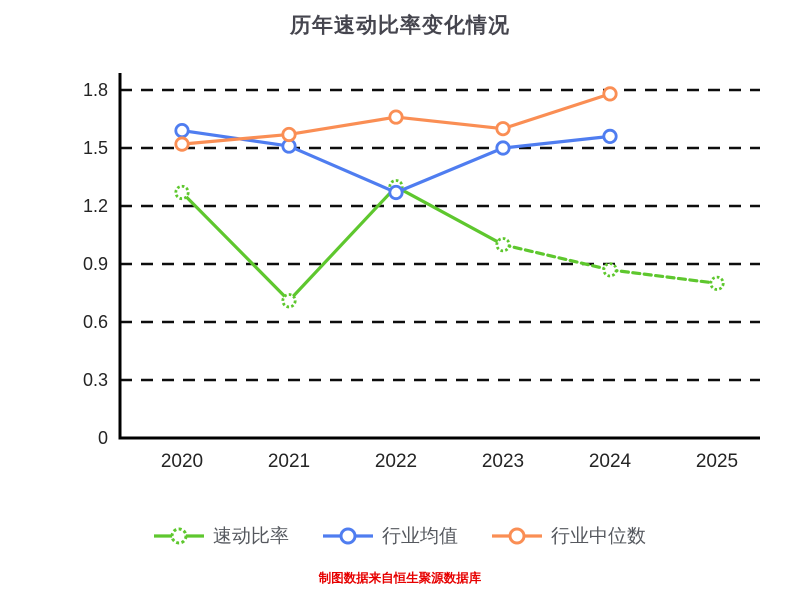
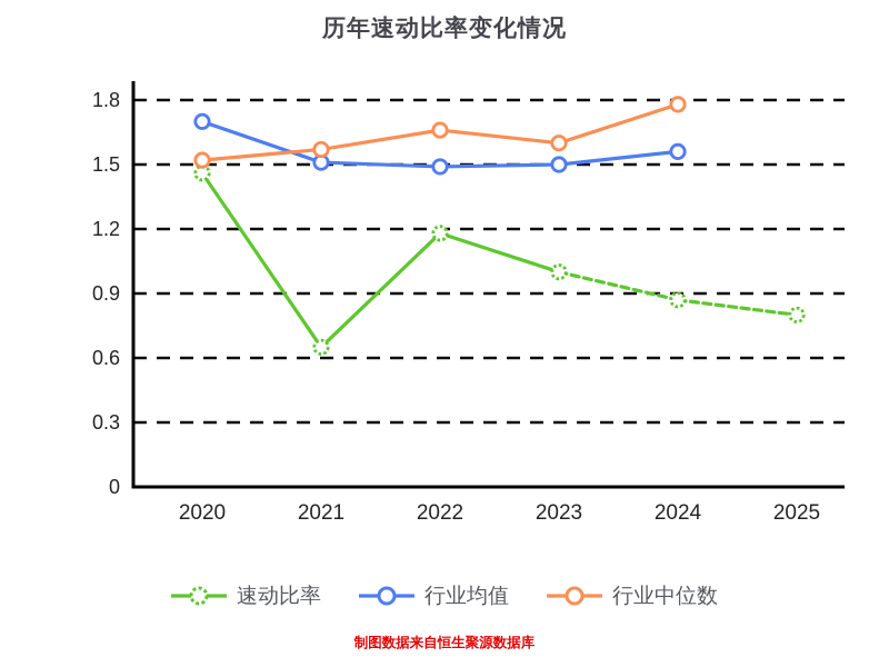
速动比率/2020: 1.27 -> 1.46
行业均值/2020: 1.59 -> 1.70
速动比率/2021: 0.71 -> 0.65
速动比率/2022: 1.30 -> 1.18
行业均值/2022: 1.27 -> 1.49
